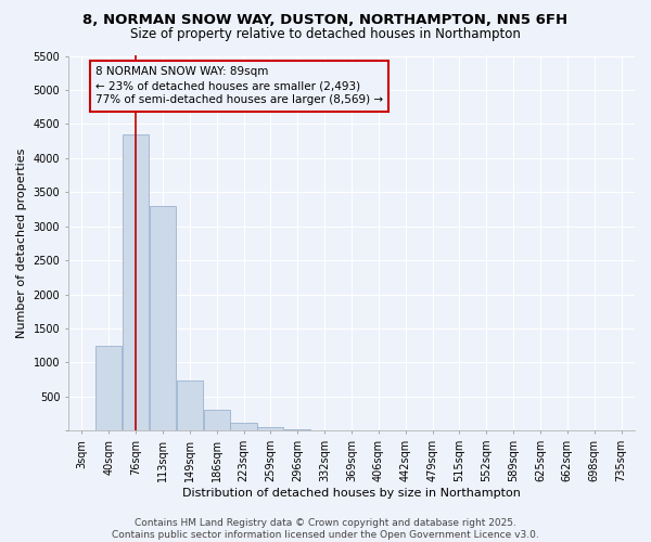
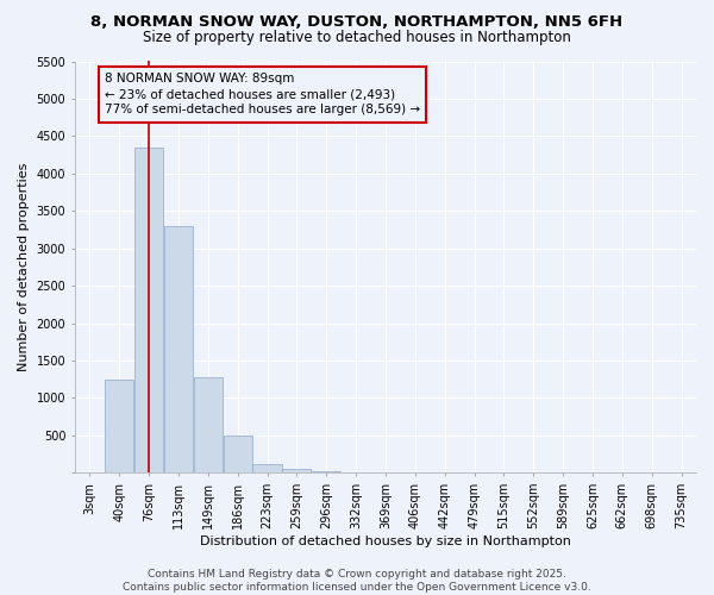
149sqm: 740 -> 1270
186sqm: 300 -> 490
